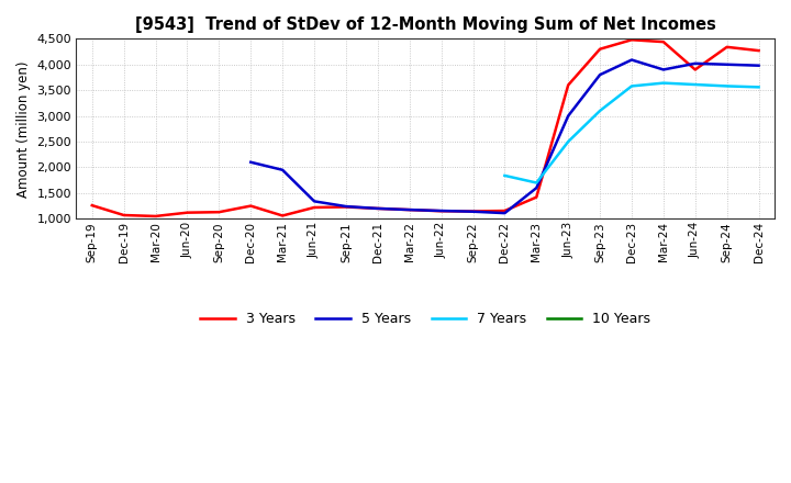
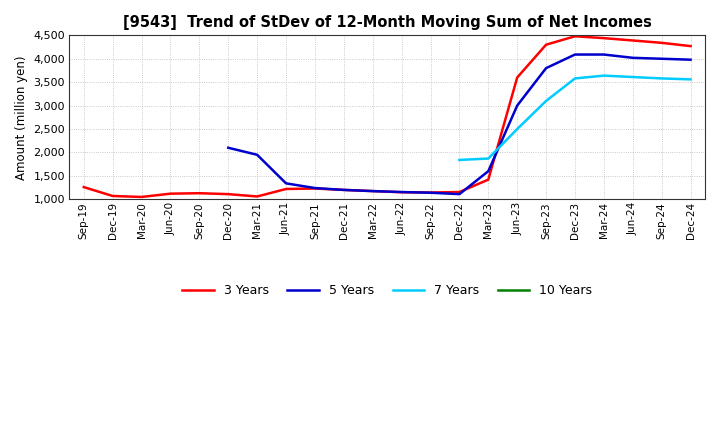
3 Years/Dec-20: 1,250 -> 1,110
7 Years/Mar-23: 1,700 -> 1,870
5 Years/Mar-24: 3,900 -> 4,090
3 Years/Jun-24: 3,900 -> 4,390
